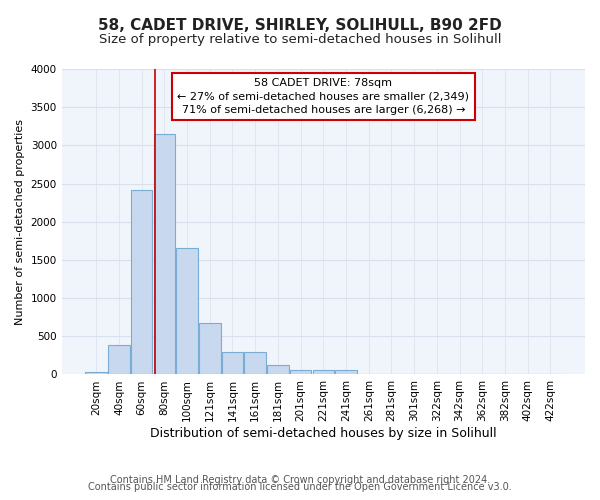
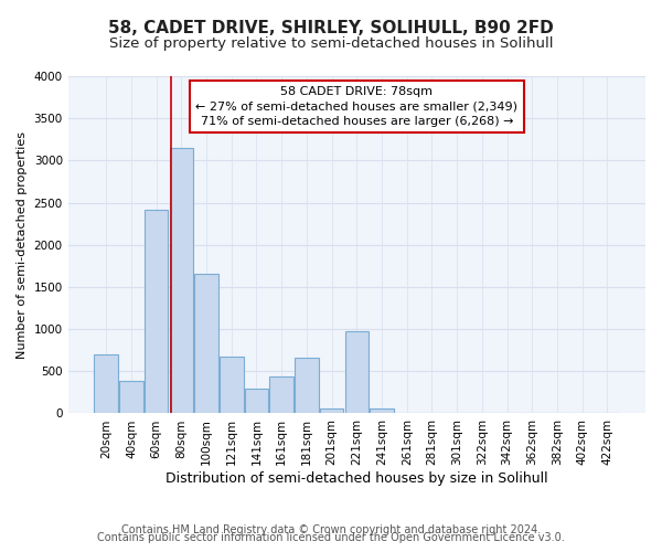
20sqm: 30 -> 700
161sqm: 300 -> 440
181sqm: 130 -> 660
221sqm: 60 -> 980
